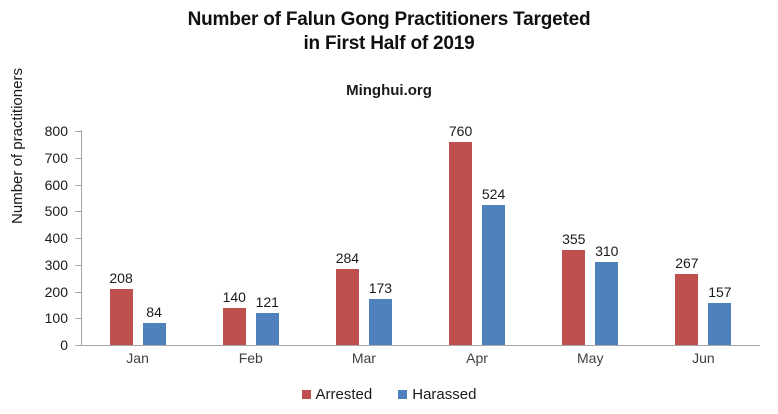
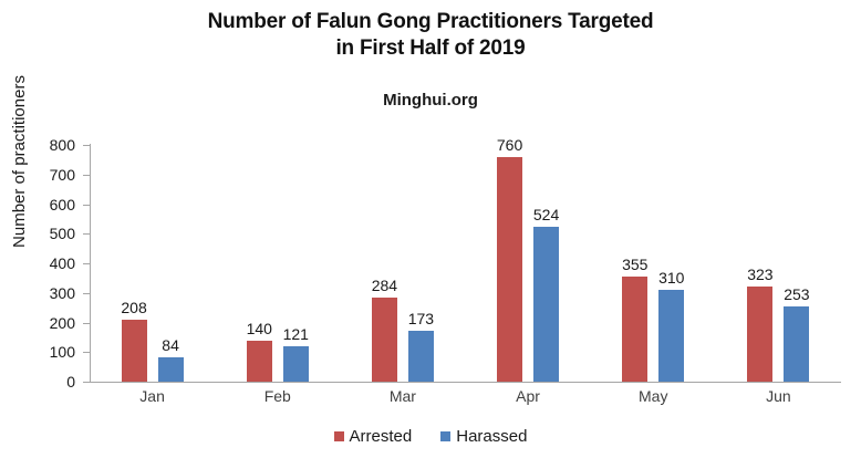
Arrested/Jun: 267 -> 323
Harassed/Jun: 157 -> 253
